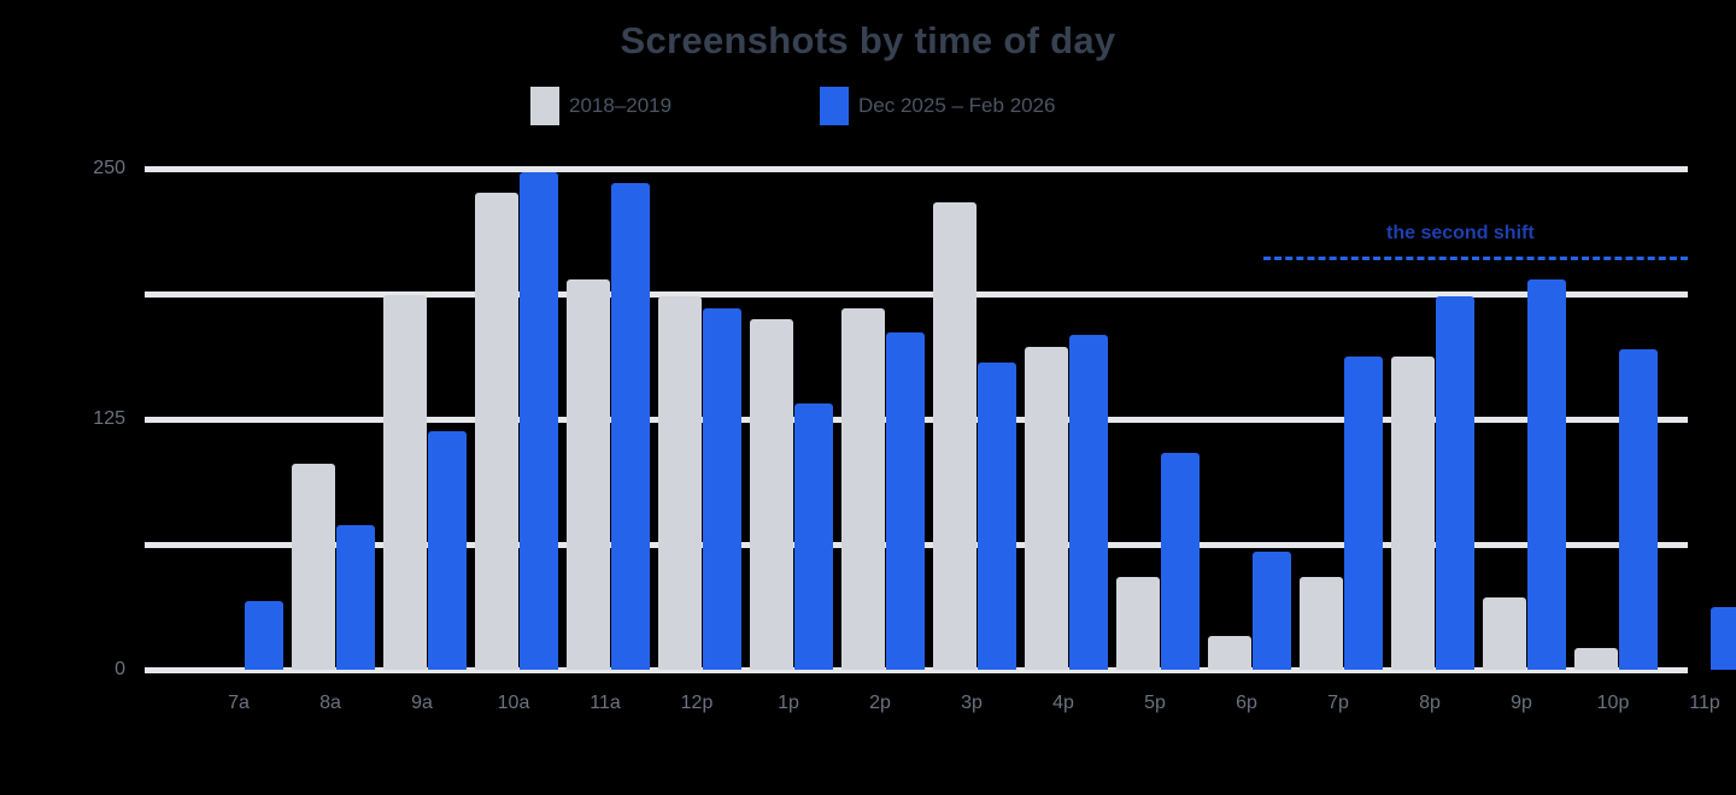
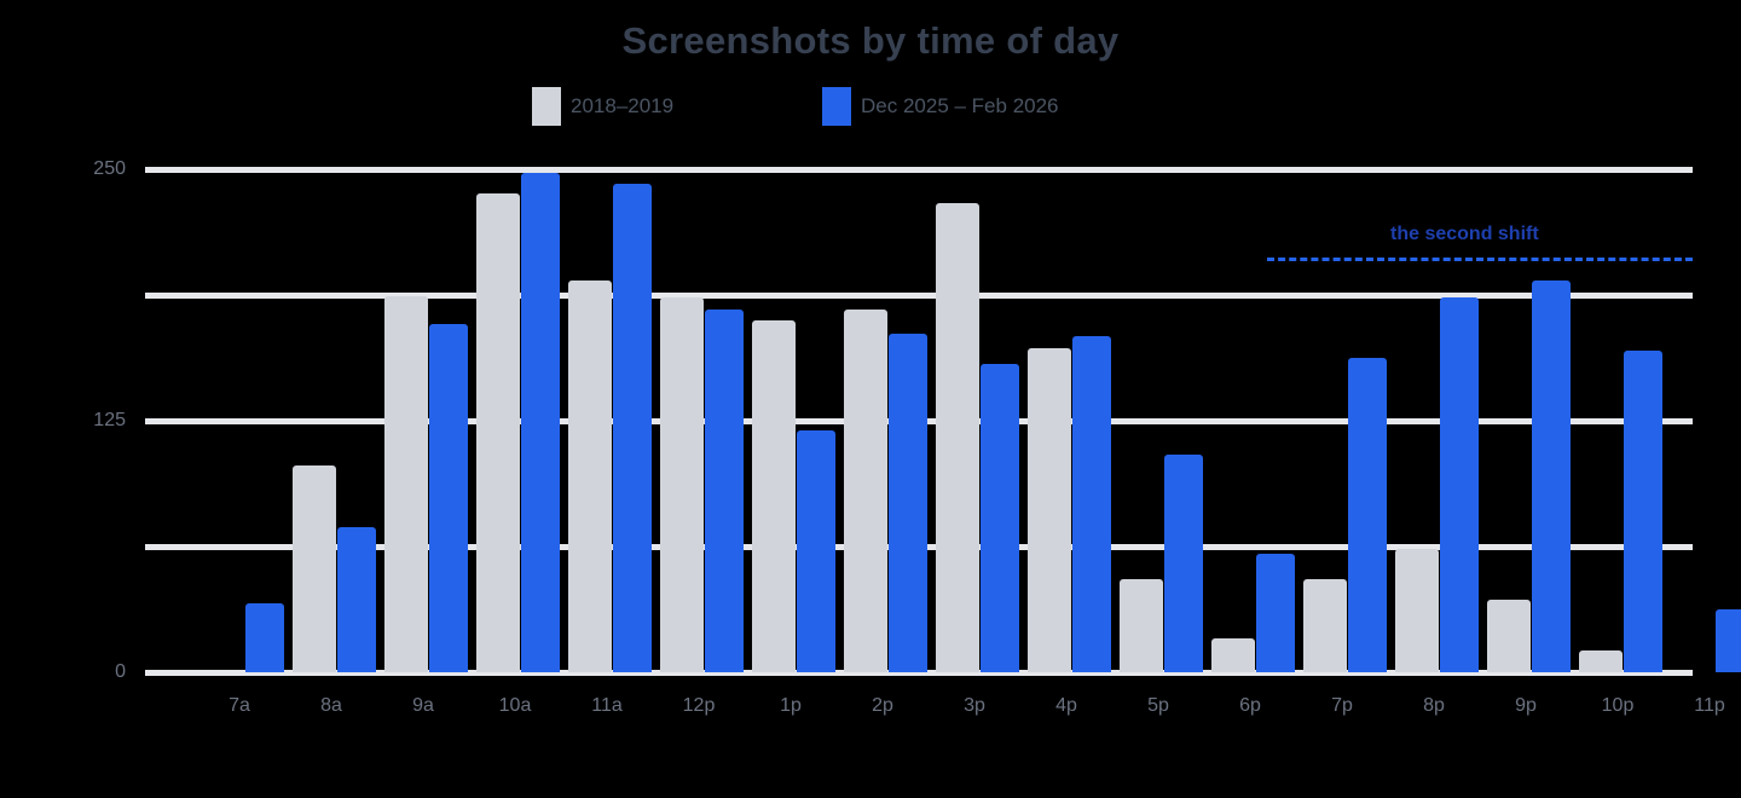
Dec 2025 – Feb 2026/9a: 119 -> 173
Dec 2025 – Feb 2026/1p: 133 -> 120
2018–2019/8p: 156 -> 61
